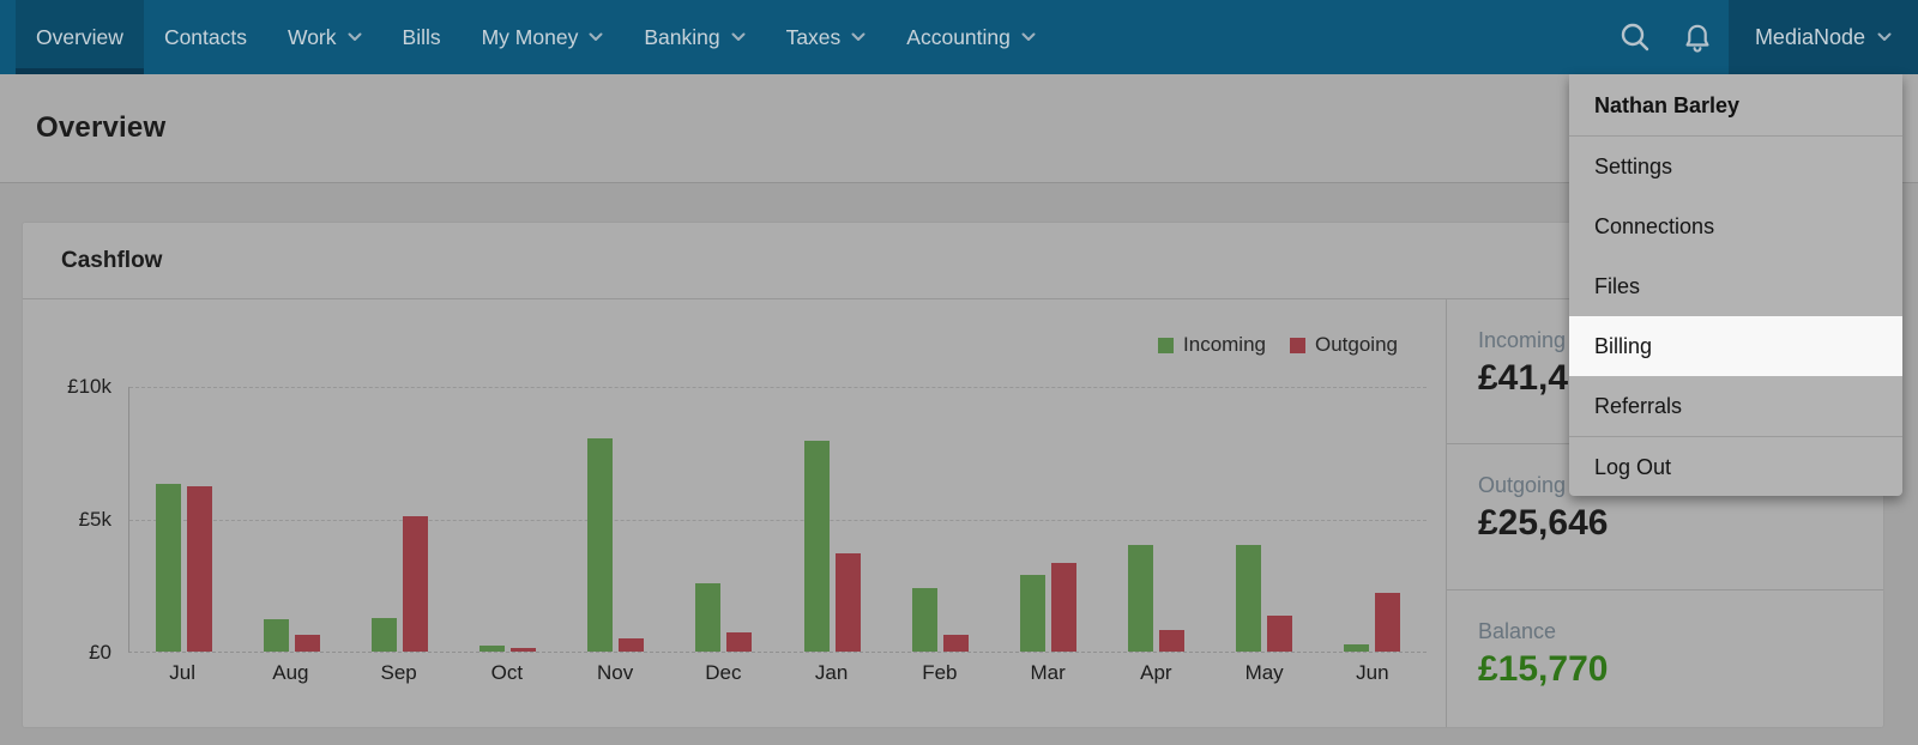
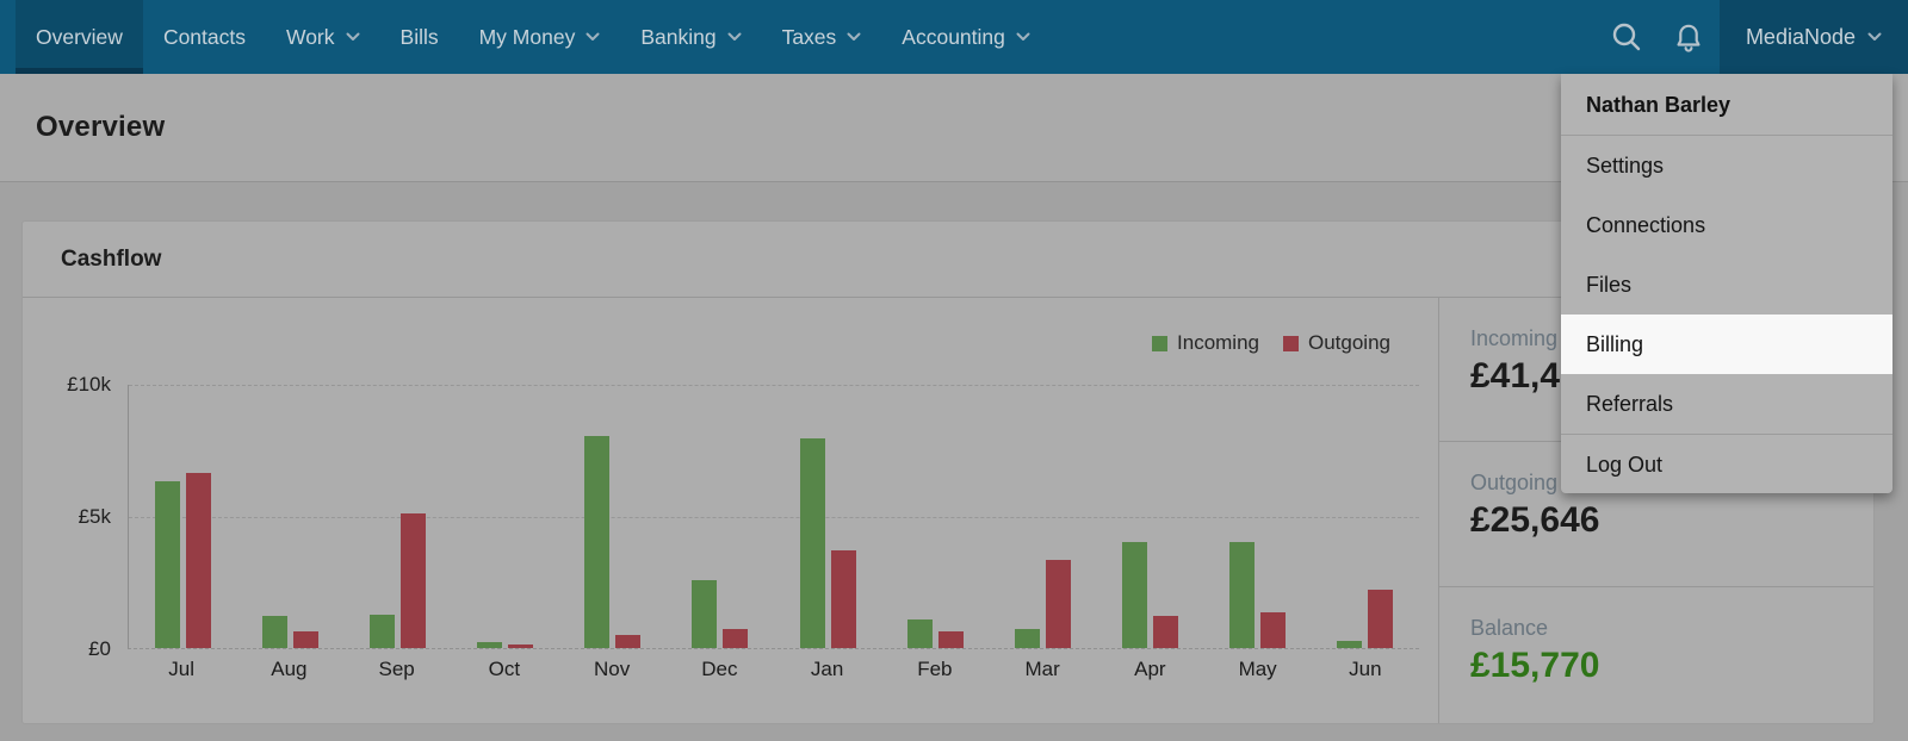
Outgoing/Jul: £6.2k -> £6.6k
Incoming/Feb: £2.4k -> £1.1k
Incoming/Mar: £2.9k -> £0.7k
Outgoing/Apr: £0.8k -> £1.2k
